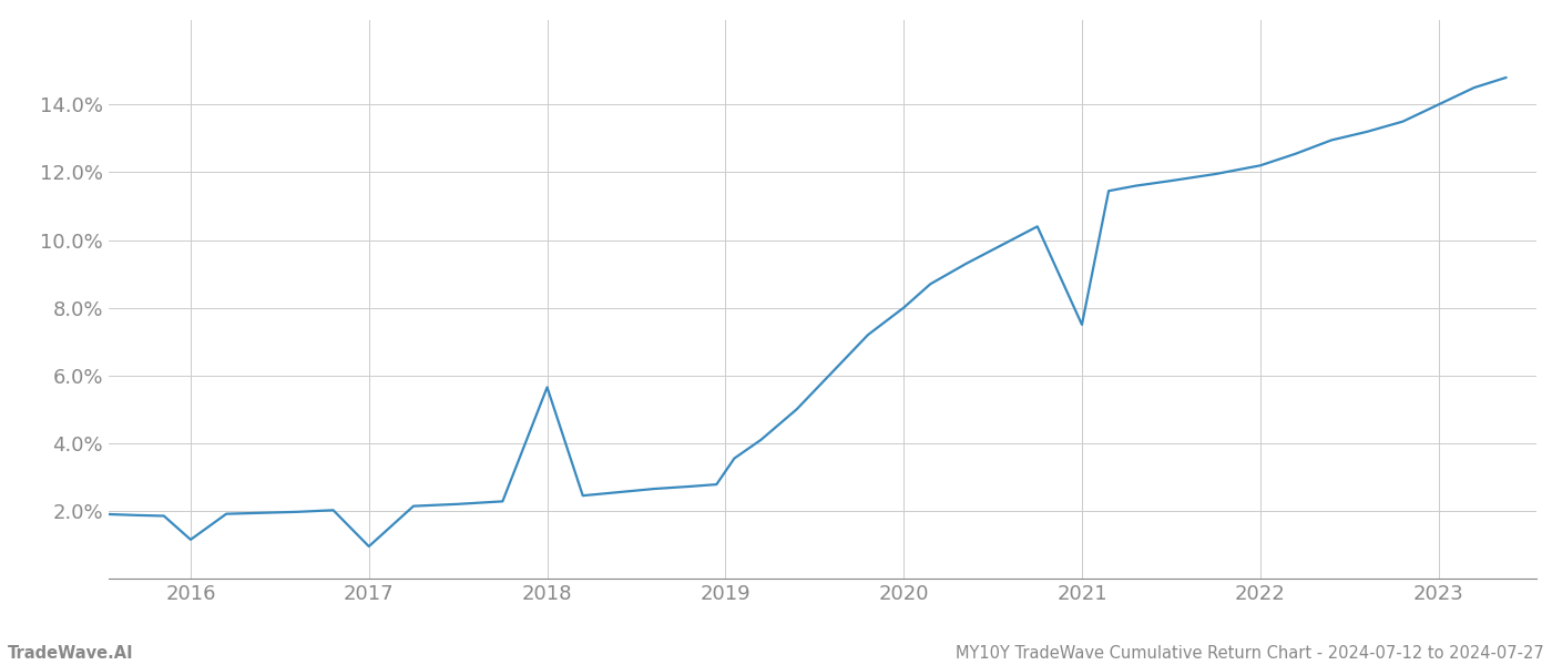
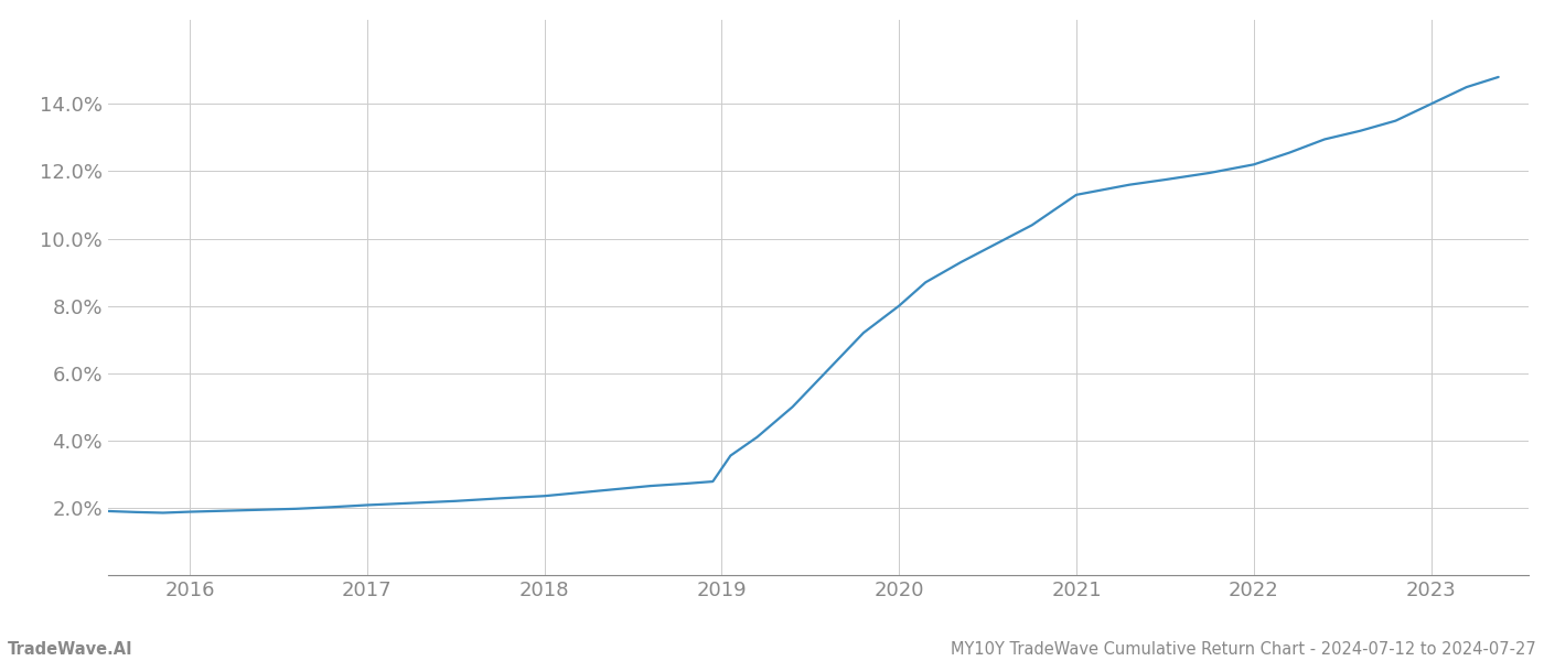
2016: 1.15% -> 1.88%
2017: 0.95% -> 2.08%
2018: 5.65% -> 2.35%
2021: 7.50% -> 11.30%
